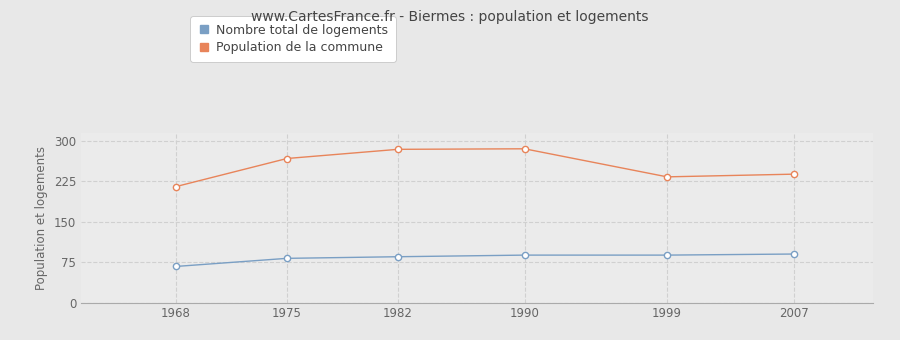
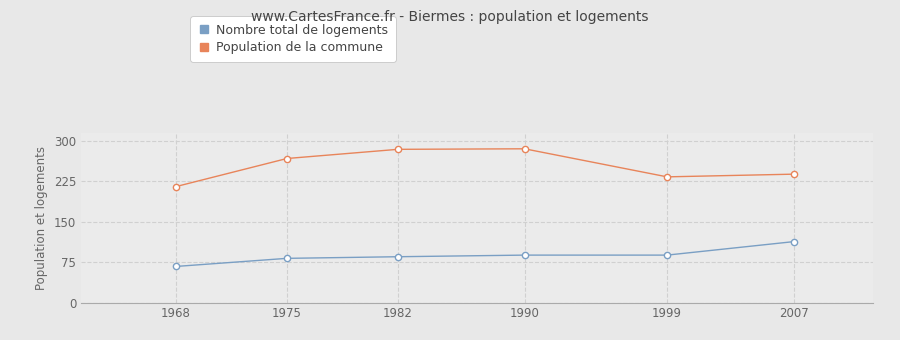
Nombre total de logements/2007: 90 -> 113
